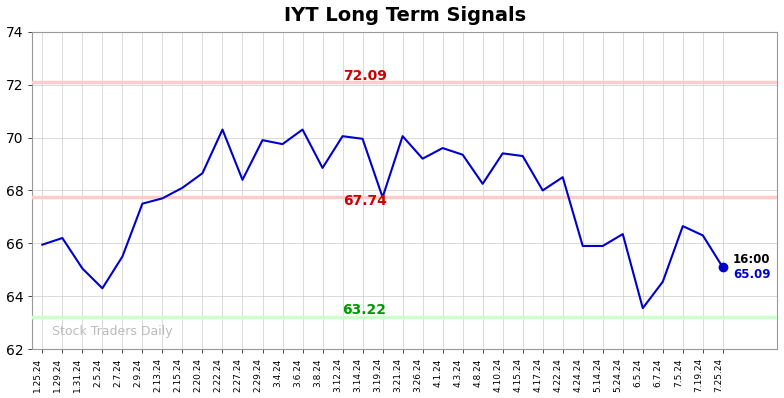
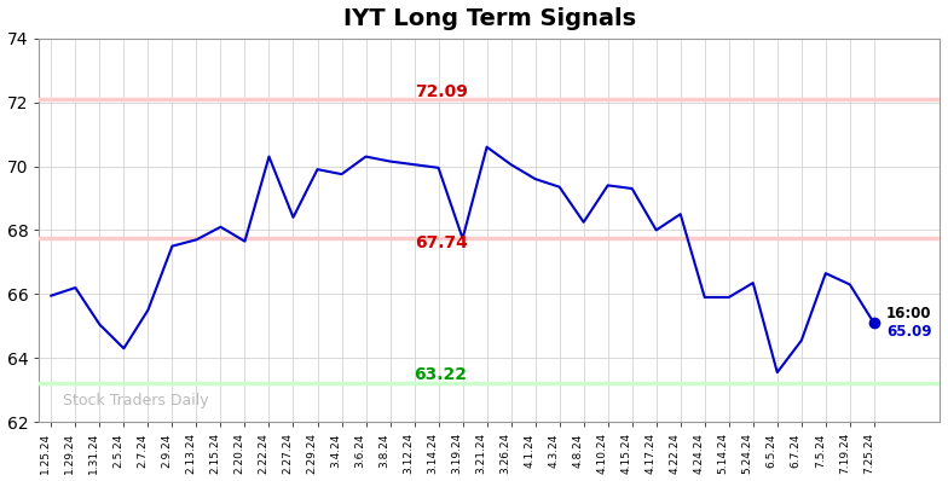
2.20.24: 68.65 -> 67.65
3.8.24: 68.85 -> 70.15
3.21.24: 70.05 -> 70.60
3.26.24: 69.20 -> 70.05
